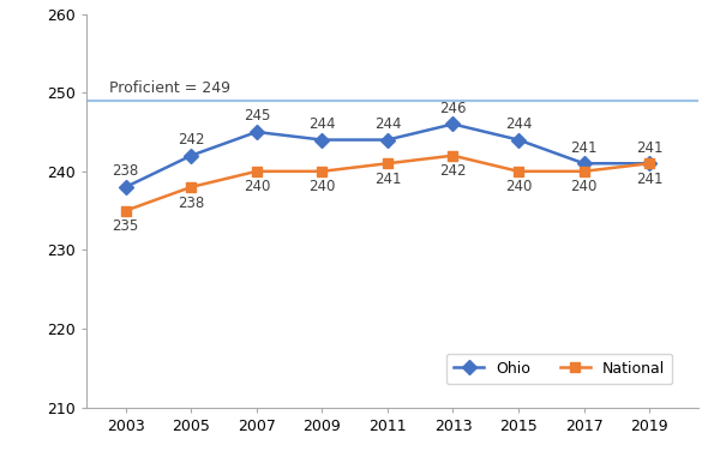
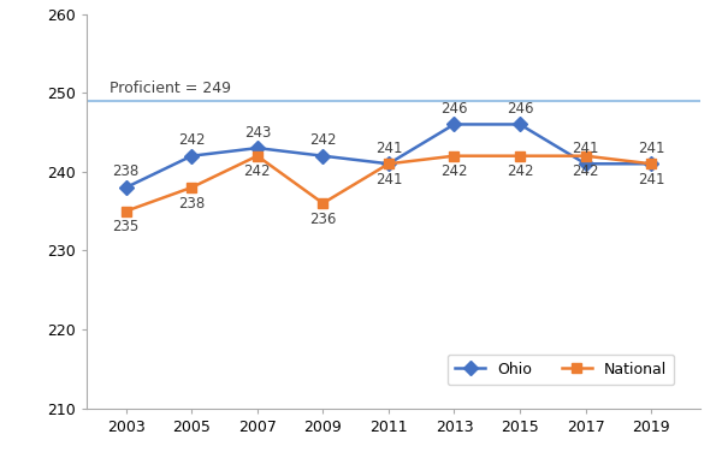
Ohio/2007: 245 -> 243
National/2007: 240 -> 242
Ohio/2009: 244 -> 242
National/2009: 240 -> 236
Ohio/2011: 244 -> 241
Ohio/2015: 244 -> 246
National/2015: 240 -> 242
National/2017: 240 -> 242
